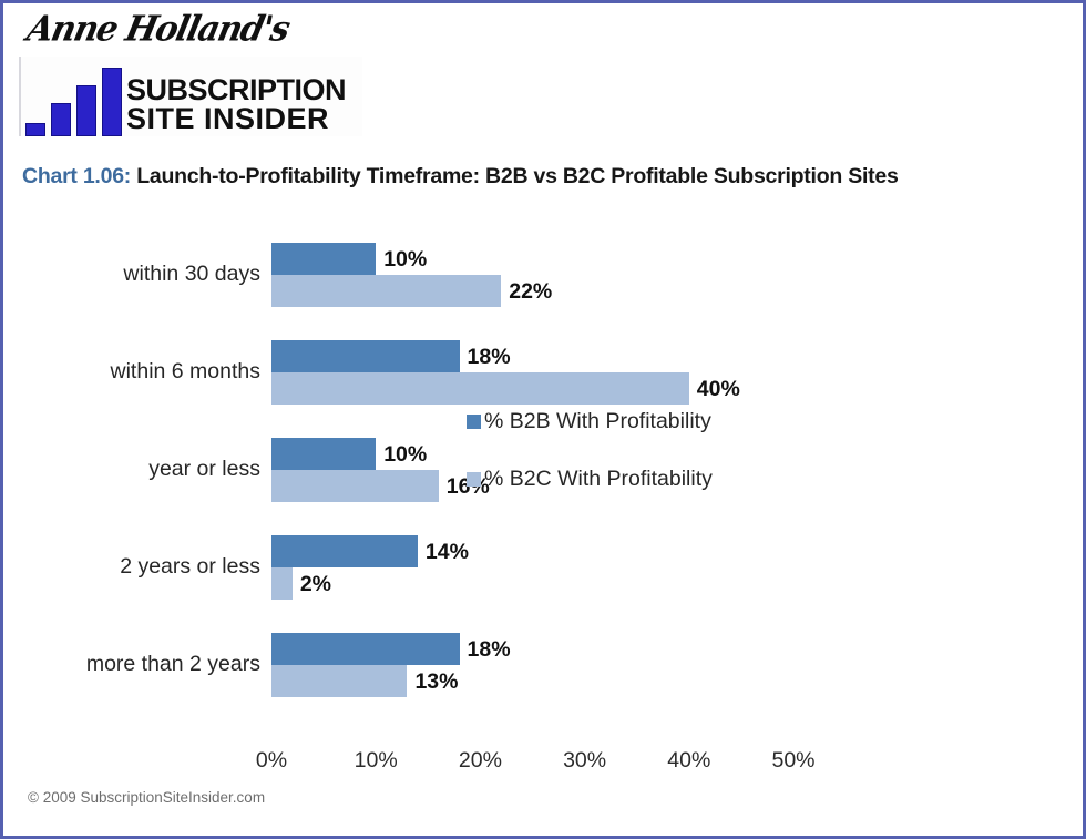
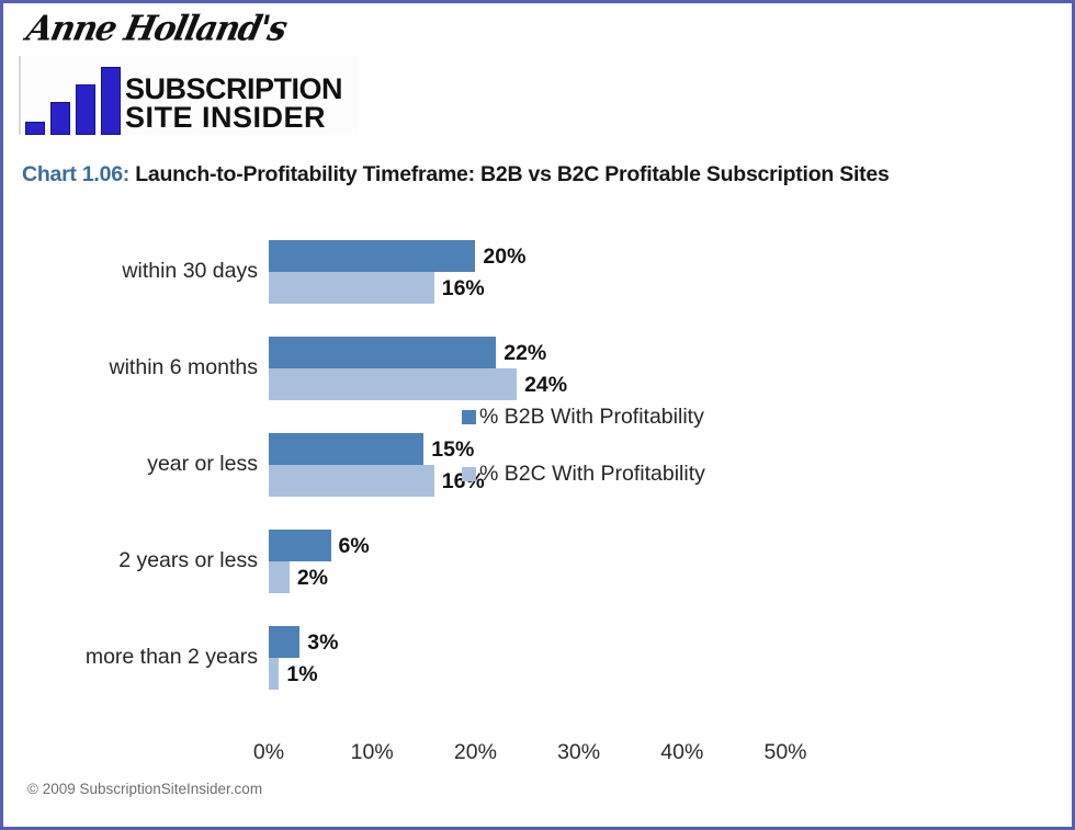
% B2B With Profitability/within 30 days: 10% -> 20%
% B2C With Profitability/within 30 days: 22% -> 16%
% B2B With Profitability/within 6 months: 18% -> 22%
% B2C With Profitability/within 6 months: 40% -> 24%
% B2B With Profitability/year or less: 10% -> 15%
% B2B With Profitability/2 years or less: 14% -> 6%
% B2B With Profitability/more than 2 years: 18% -> 3%
% B2C With Profitability/more than 2 years: 13% -> 1%
